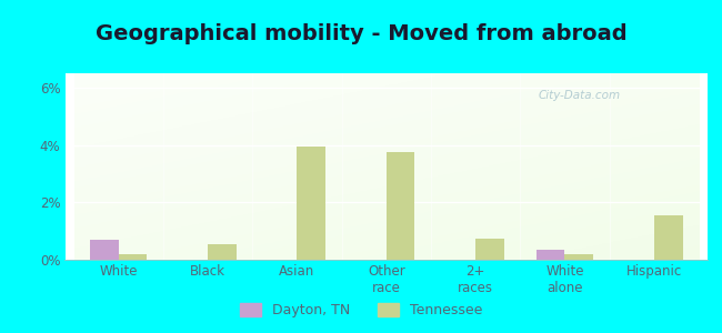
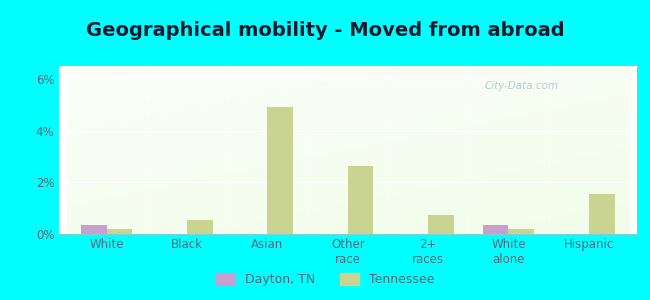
Dayton, TN/White: 0.70% -> 0.35%
Tennessee/Asian: 3.95% -> 4.90%
Tennessee/Other race: 3.75% -> 2.65%
